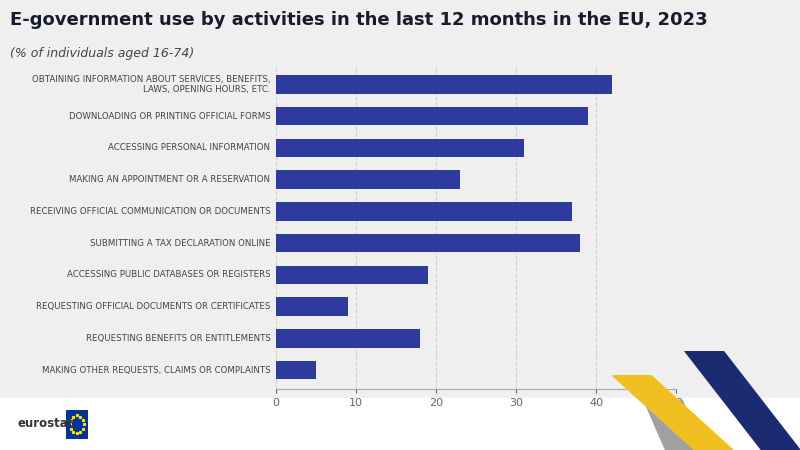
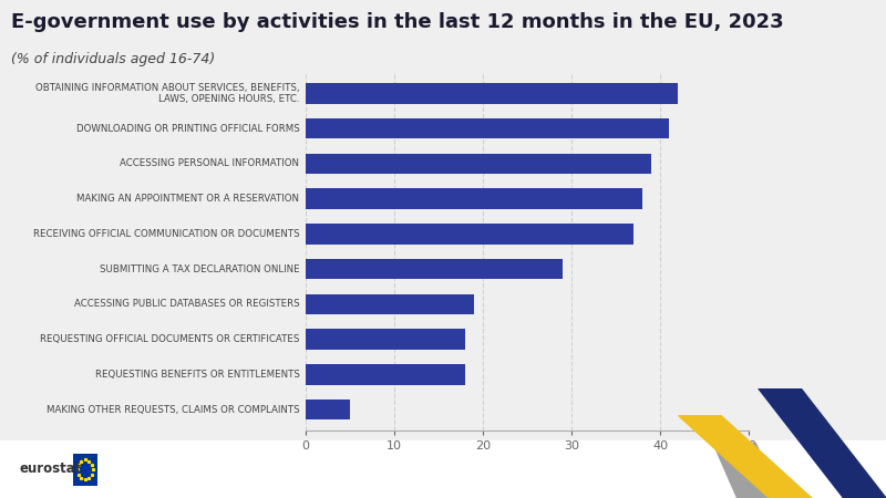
DOWNLOADING OR PRINTING OFFICIAL FORMS: 39 -> 41
ACCESSING PERSONAL INFORMATION: 31 -> 39
MAKING AN APPOINTMENT OR A RESERVATION: 23 -> 38
SUBMITTING A TAX DECLARATION ONLINE: 38 -> 29
REQUESTING OFFICIAL DOCUMENTS OR CERTIFICATES: 9 -> 18
